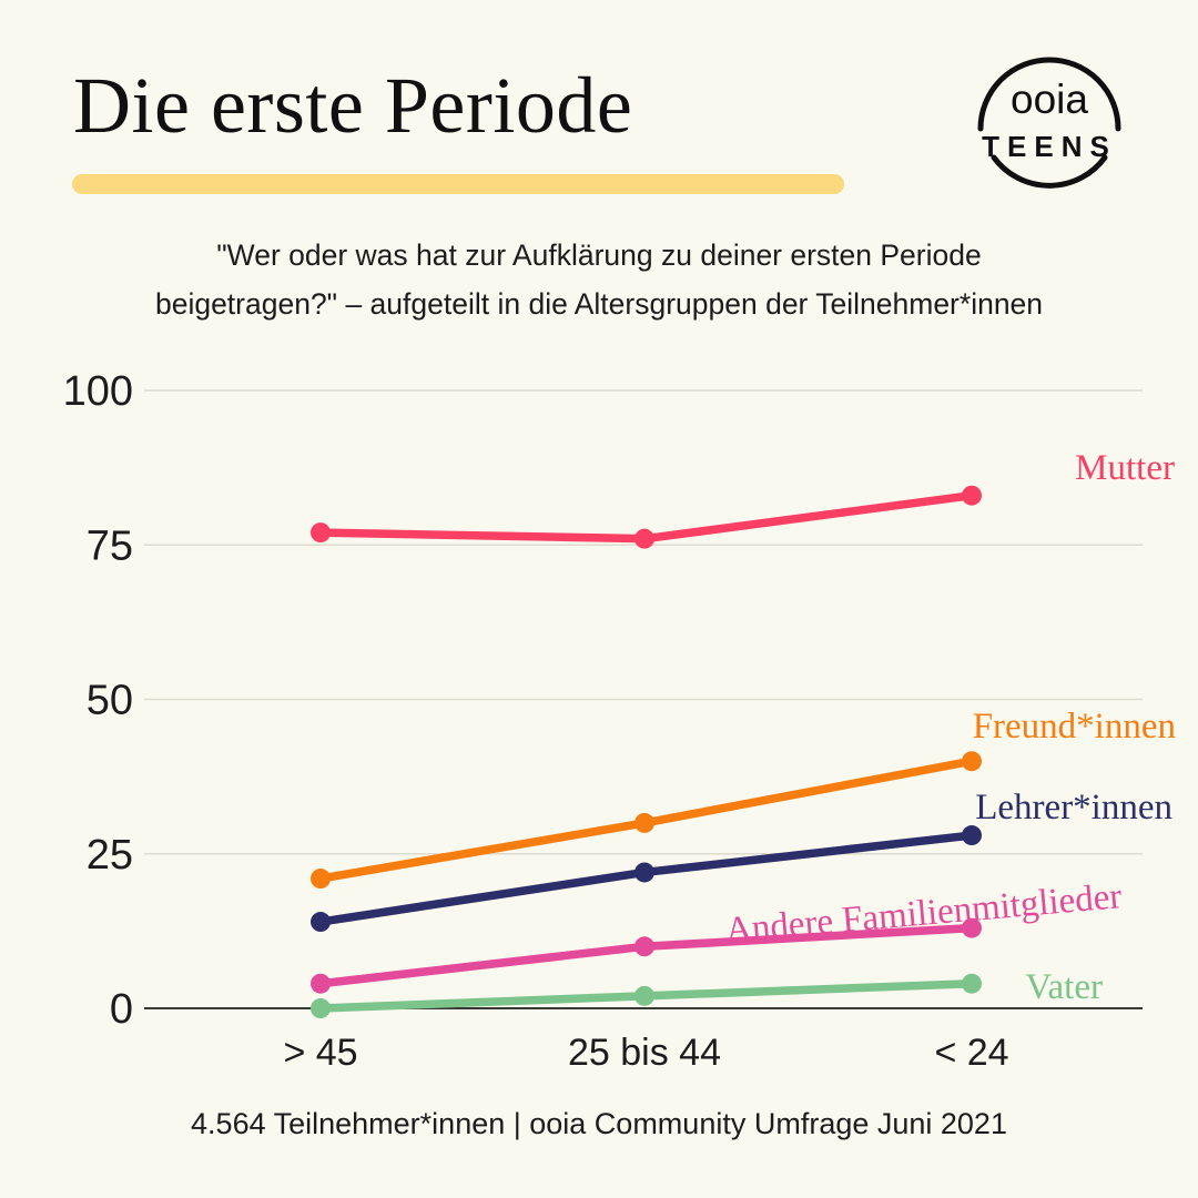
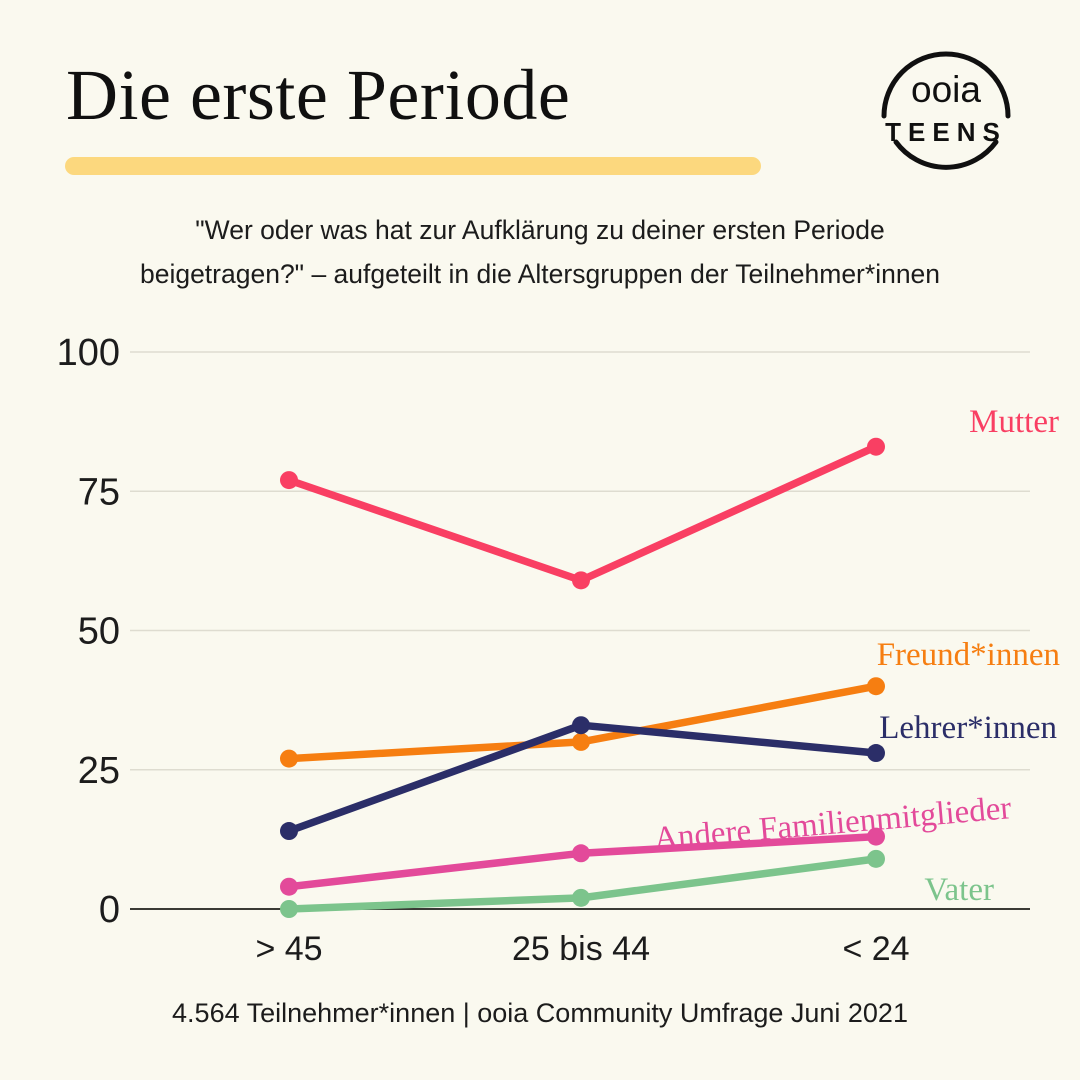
Freund*innen/> 45: 21 -> 27
Mutter/25 bis 44: 76 -> 59
Lehrer*innen/25 bis 44: 22 -> 33
Vater/< 24: 4 -> 9
